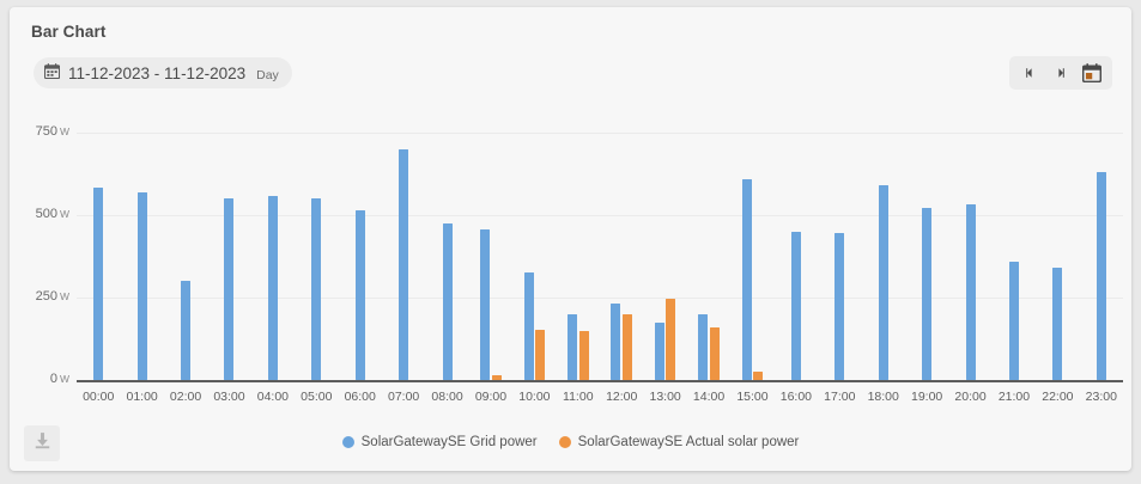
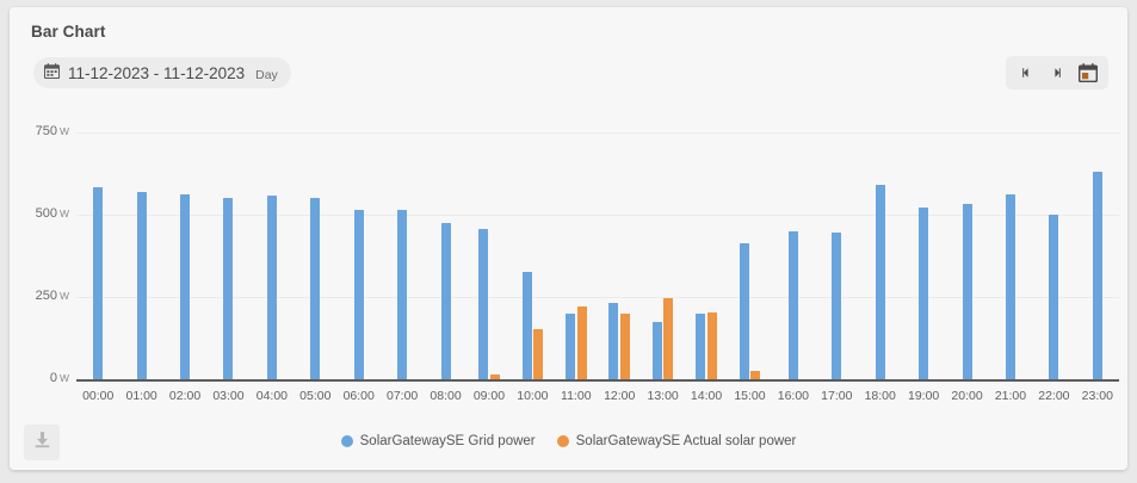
SolarGatewaySE Grid power/02:00: 300 -> 560
SolarGatewaySE Grid power/07:00: 700 -> 510
SolarGatewaySE Actual solar power/11:00: 150 -> 220
SolarGatewaySE Actual solar power/14:00: 160 -> 200
SolarGatewaySE Grid power/15:00: 610 -> 410
SolarGatewaySE Grid power/21:00: 360 -> 560
SolarGatewaySE Grid power/22:00: 340 -> 500
